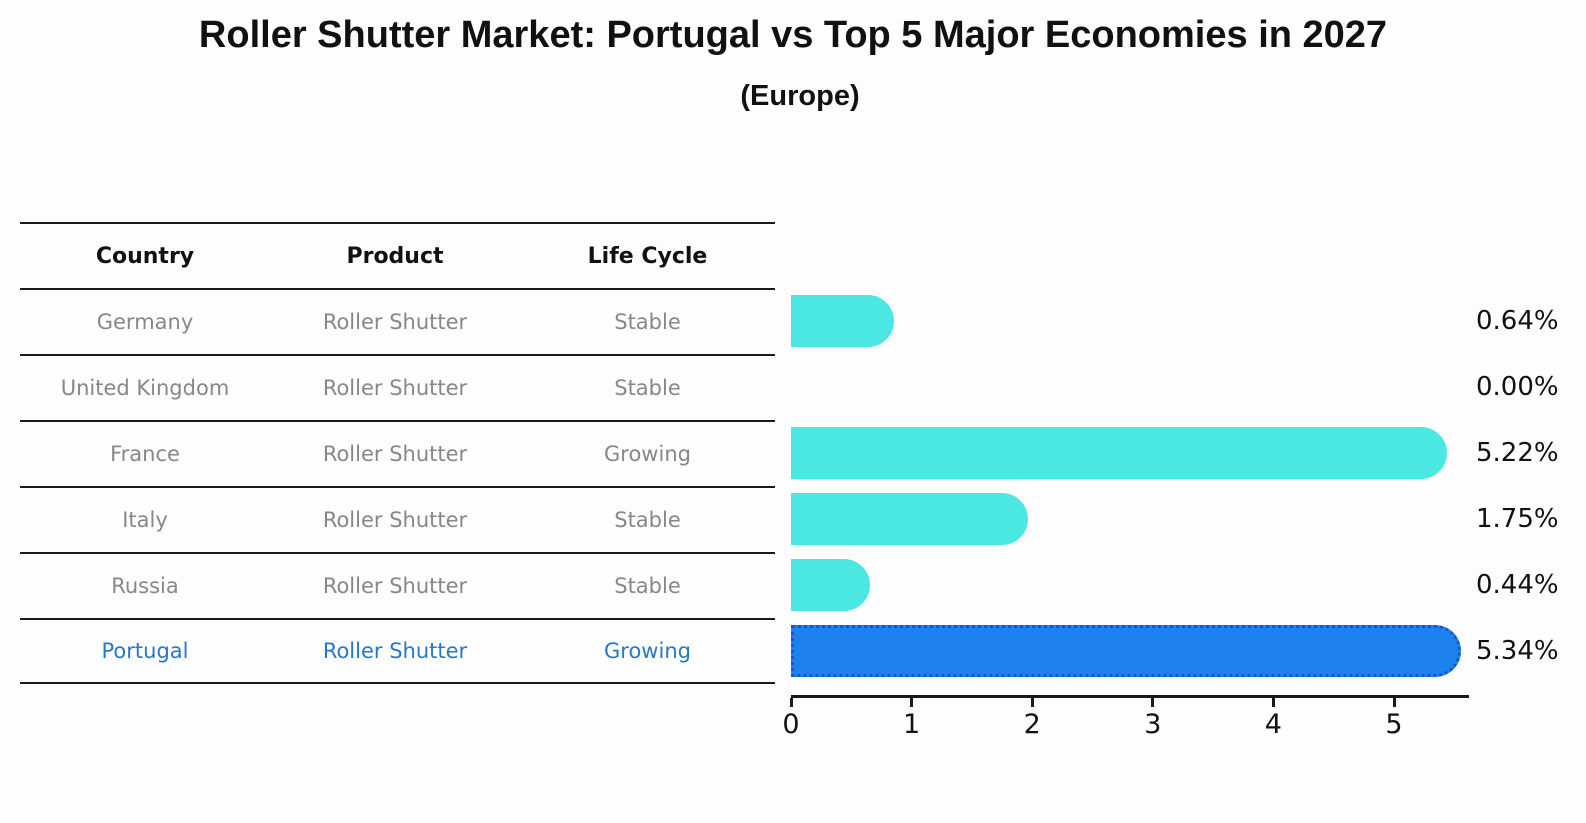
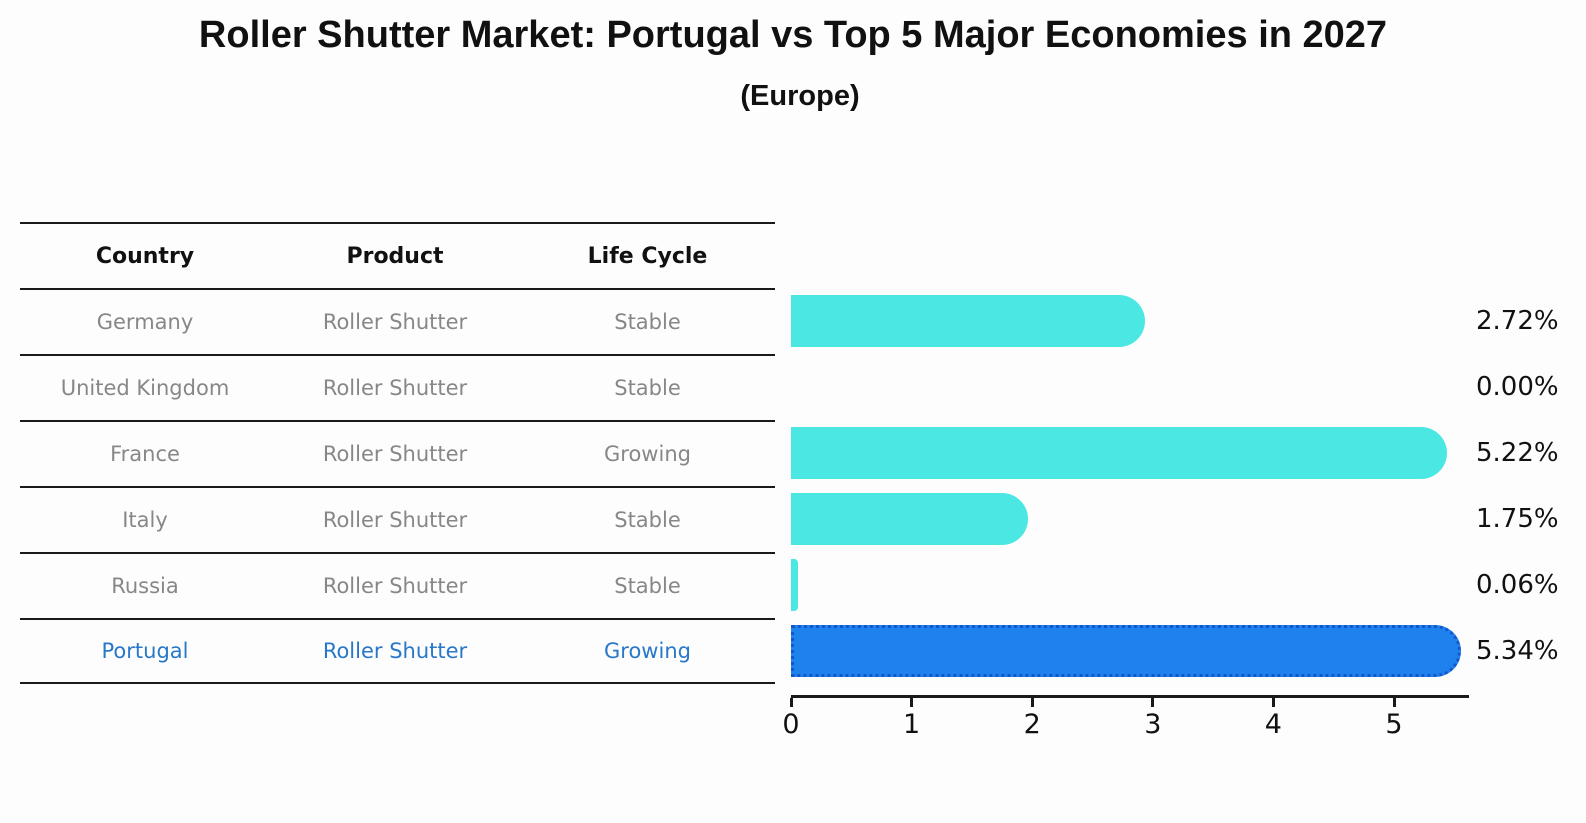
Germany: 0.64% -> 2.72%
Russia: 0.44% -> 0.06%
